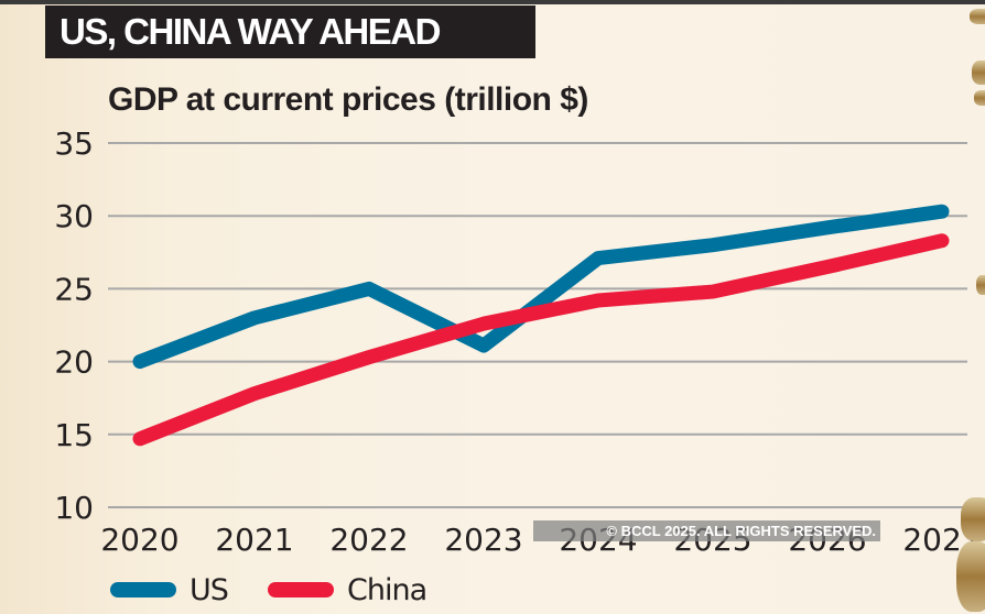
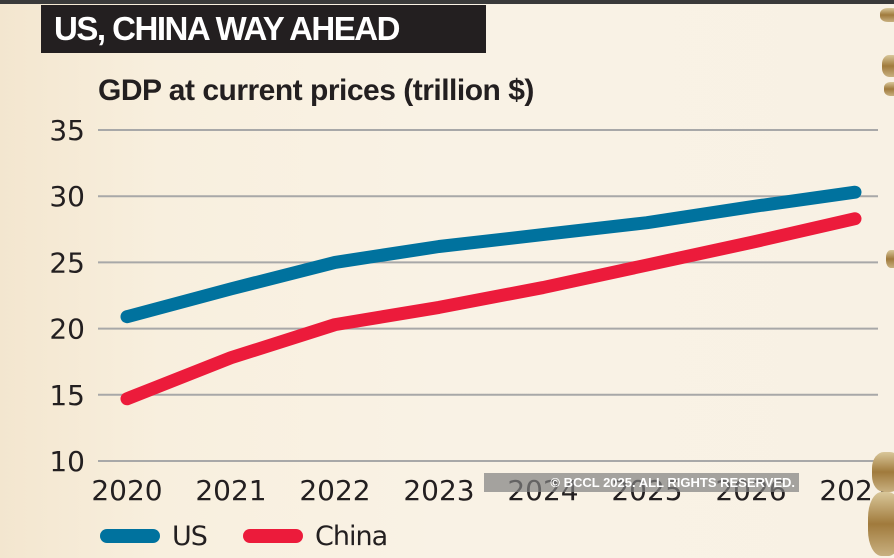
US/2020: 20.0 -> 20.9
US/2023: 21.1 -> 26.2
China/2023: 22.6 -> 21.6
China/2024: 24.2 -> 23.1
